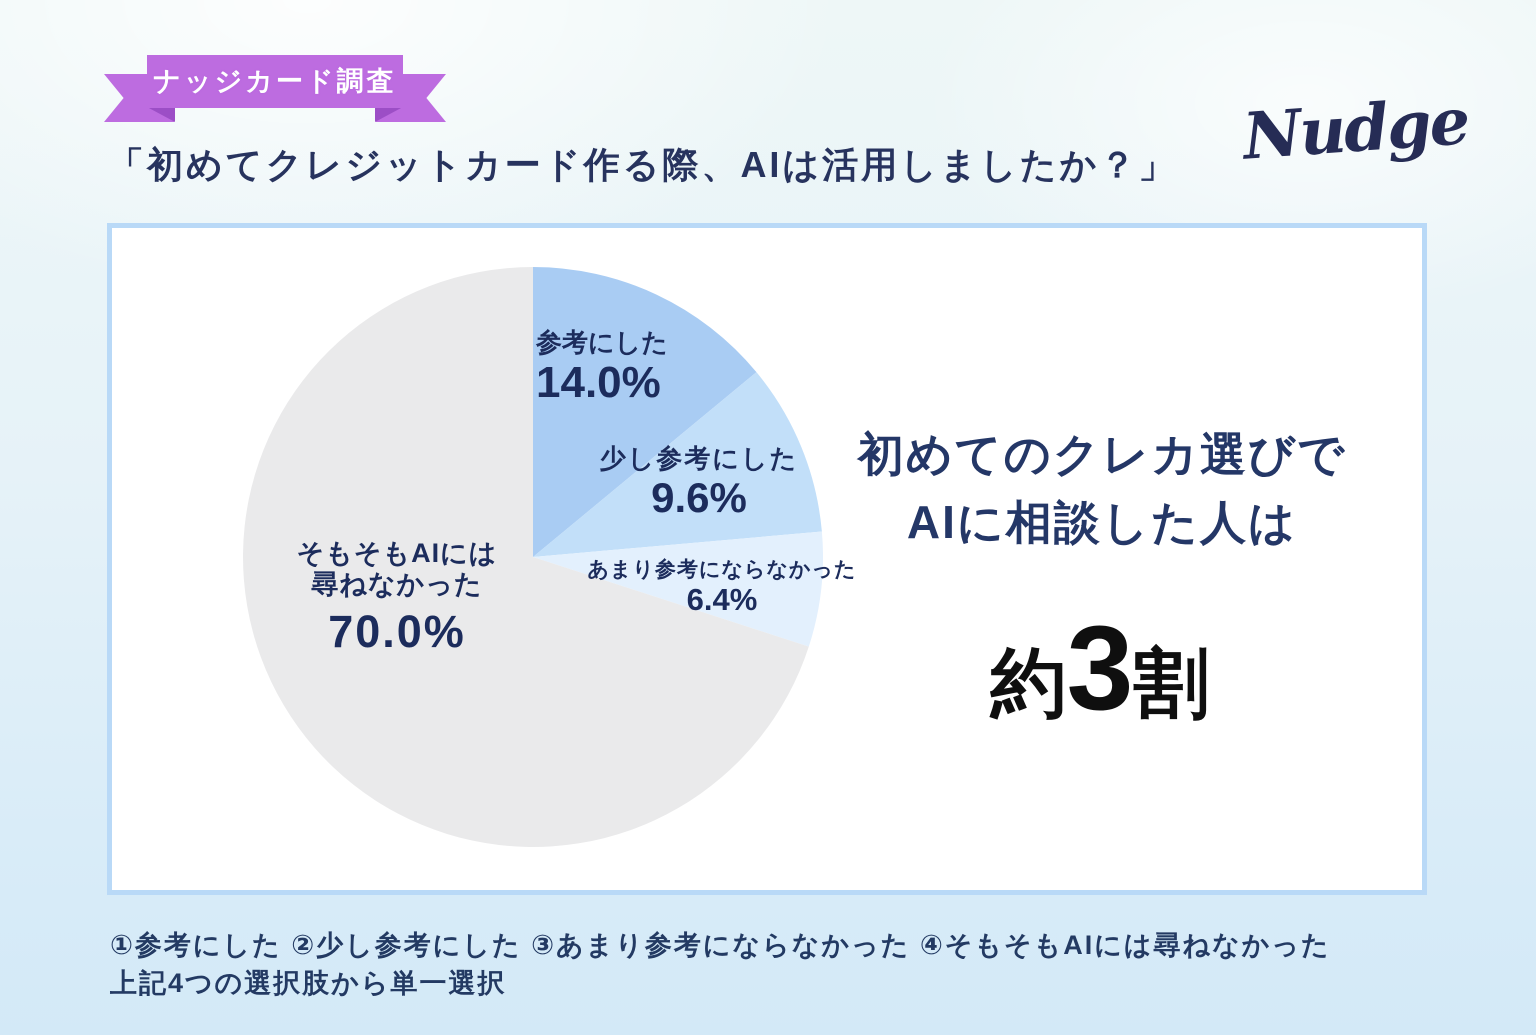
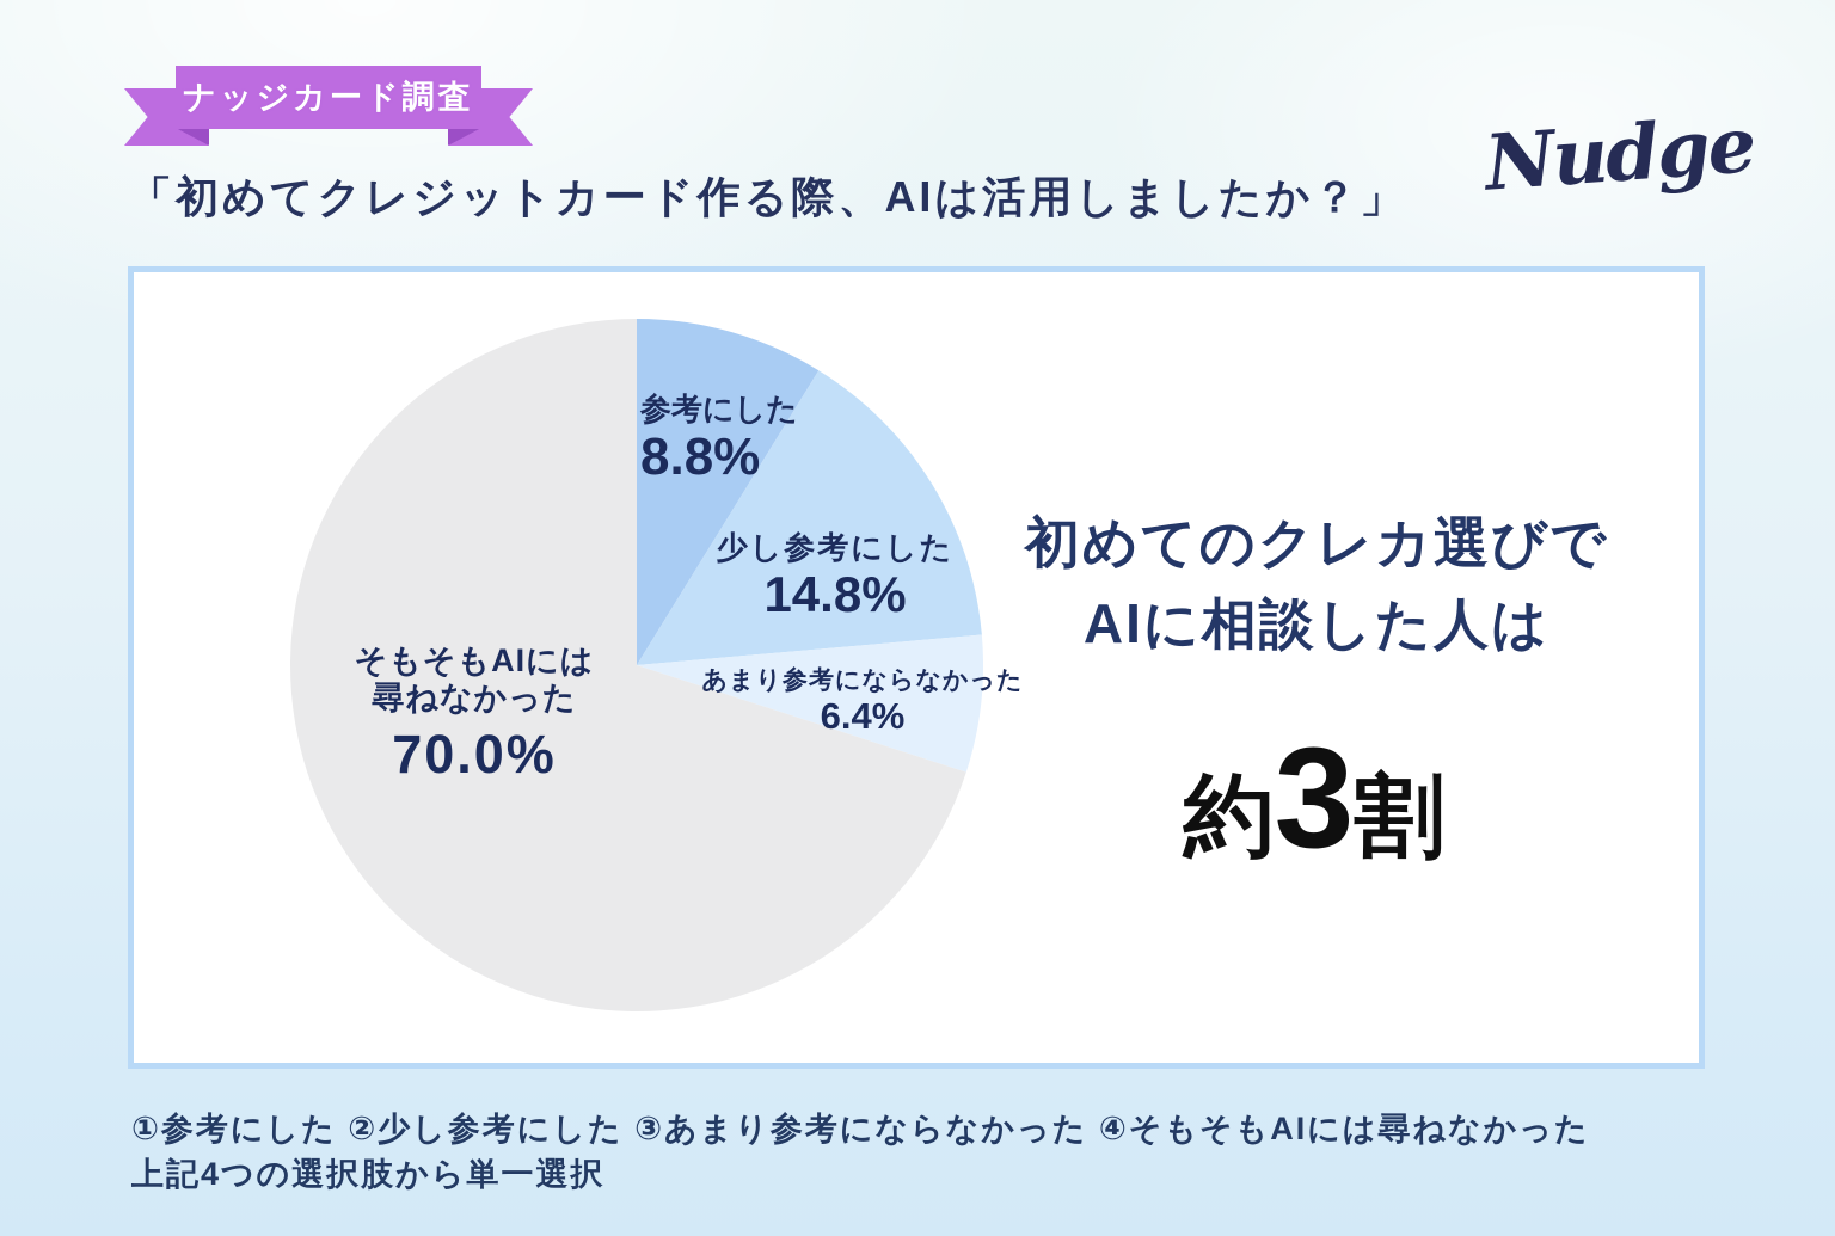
参考にした: 14.0% -> 8.8%
少し参考にした: 9.6% -> 14.8%
